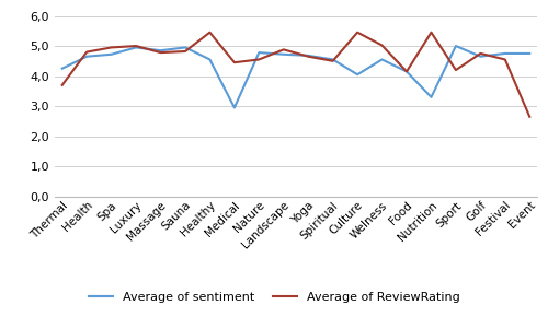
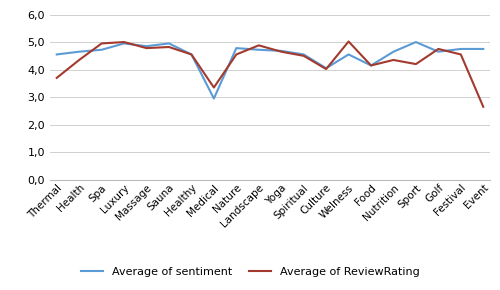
Average of sentiment/Thermal: 4,25 -> 4,55
Average of ReviewRating/Health: 4,80 -> 4,35
Average of ReviewRating/Healthy: 5,45 -> 4,55
Average of ReviewRating/Medical: 4,45 -> 3,35
Average of ReviewRating/Culture: 5,45 -> 4,02
Average of sentiment/Nutrition: 3,30 -> 4,65
Average of ReviewRating/Nutrition: 5,45 -> 4,35
